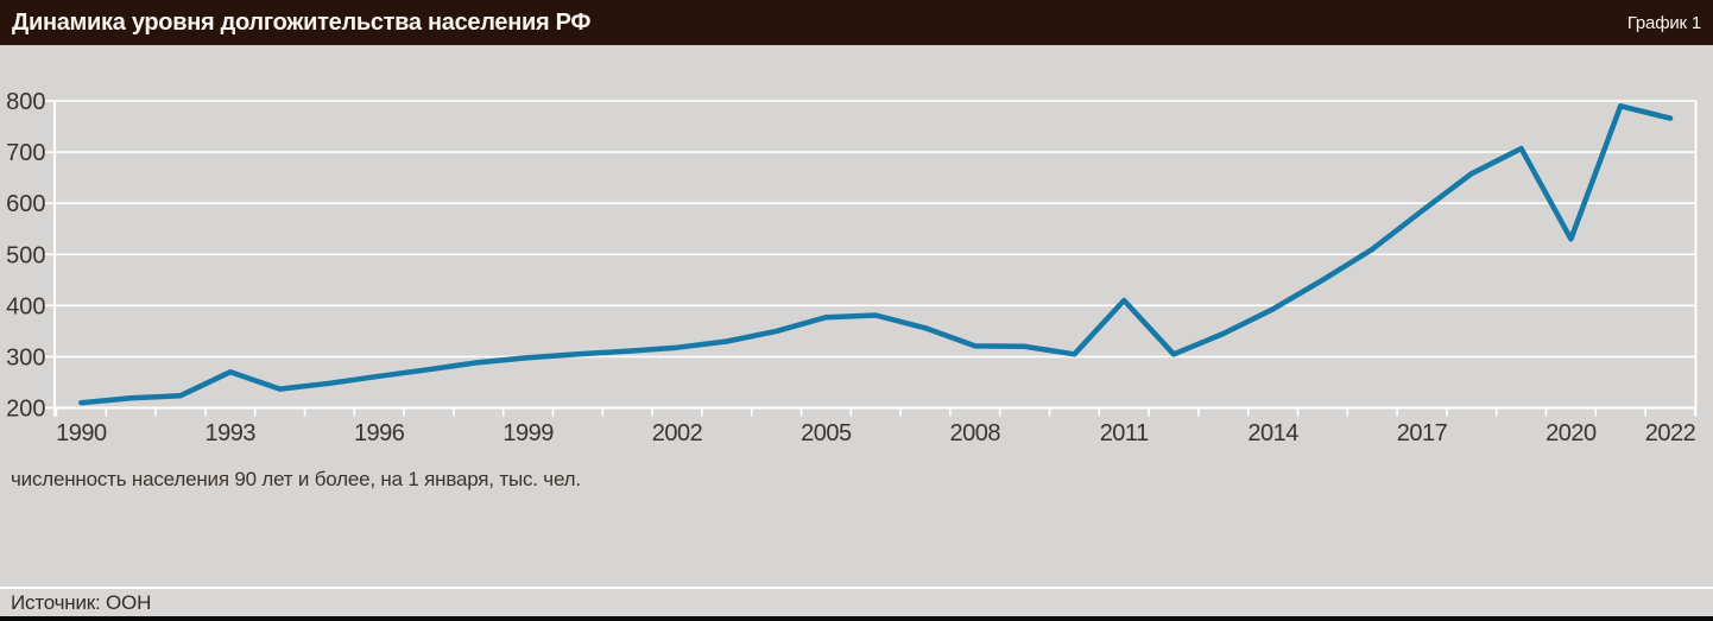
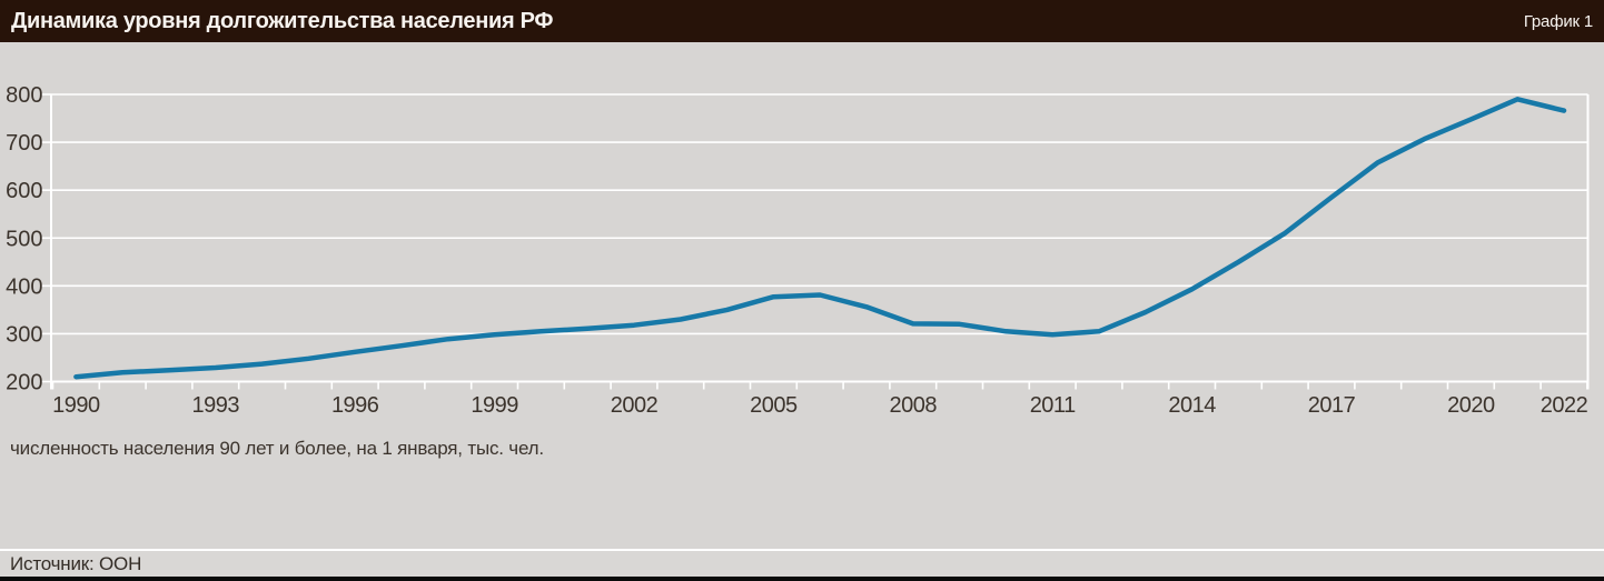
1993: 270 -> 230
2011: 410 -> 300
2020: 530 -> 750
